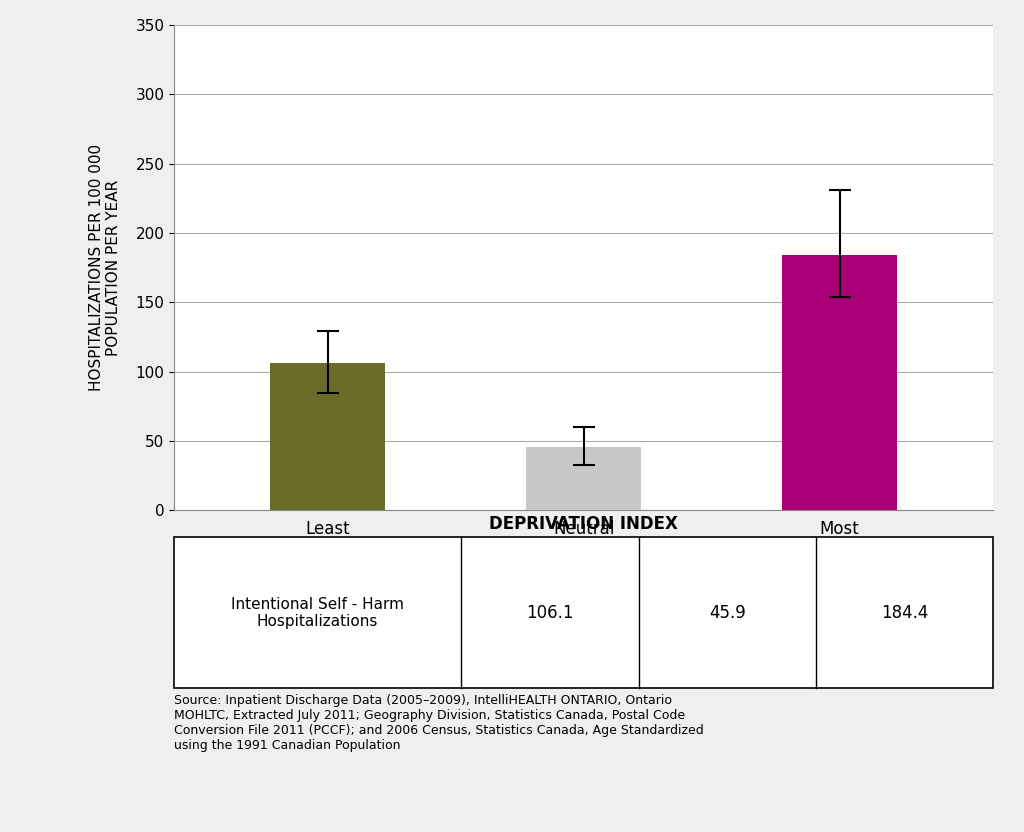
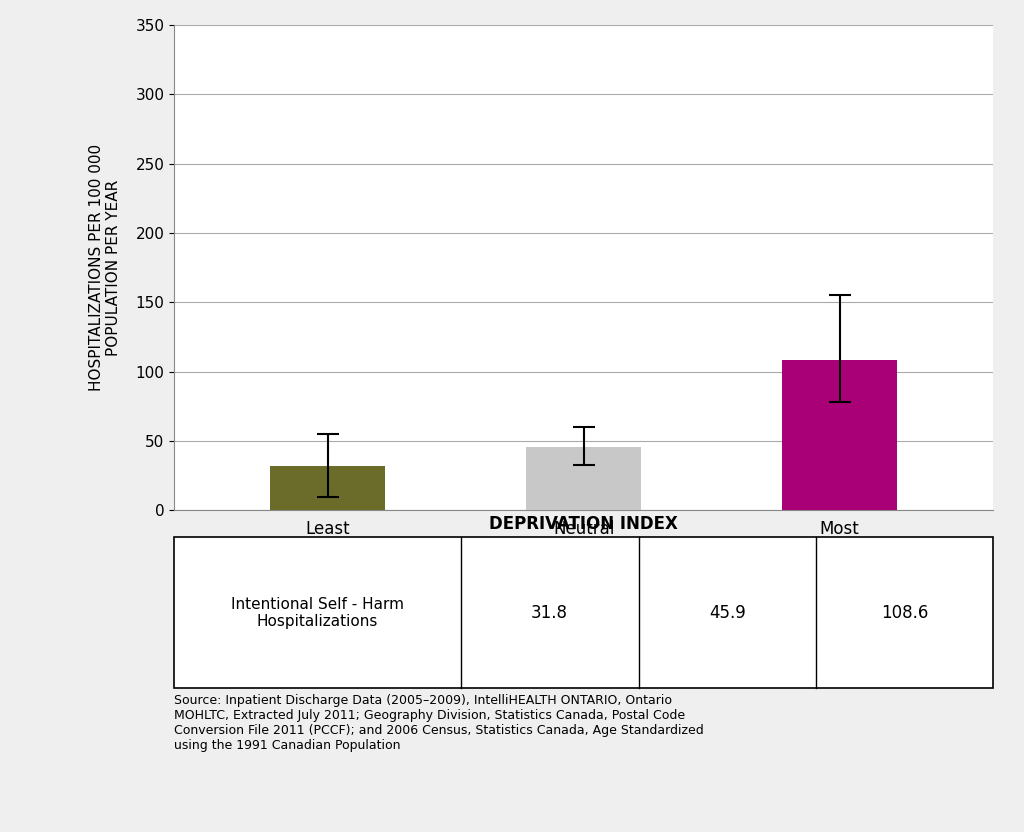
Least Deprived: 106.1 -> 31.8
Most Deprived: 184.4 -> 108.6
